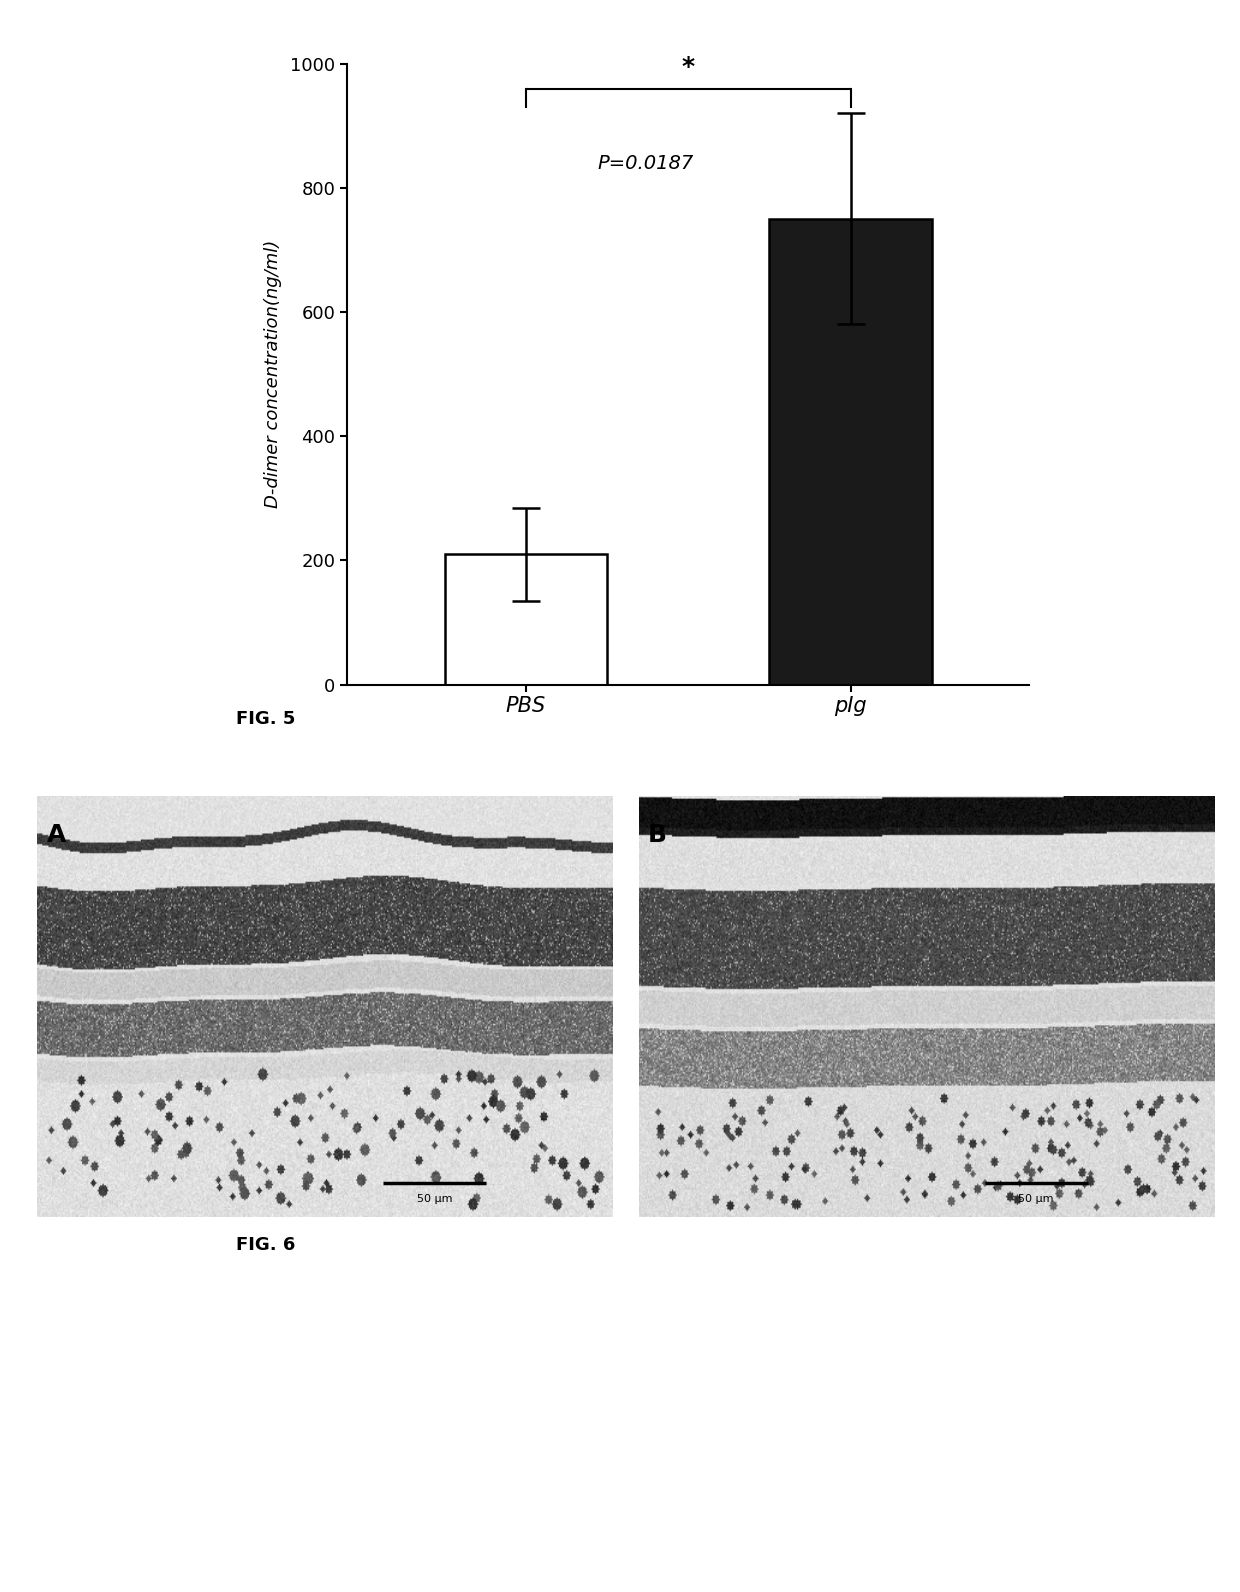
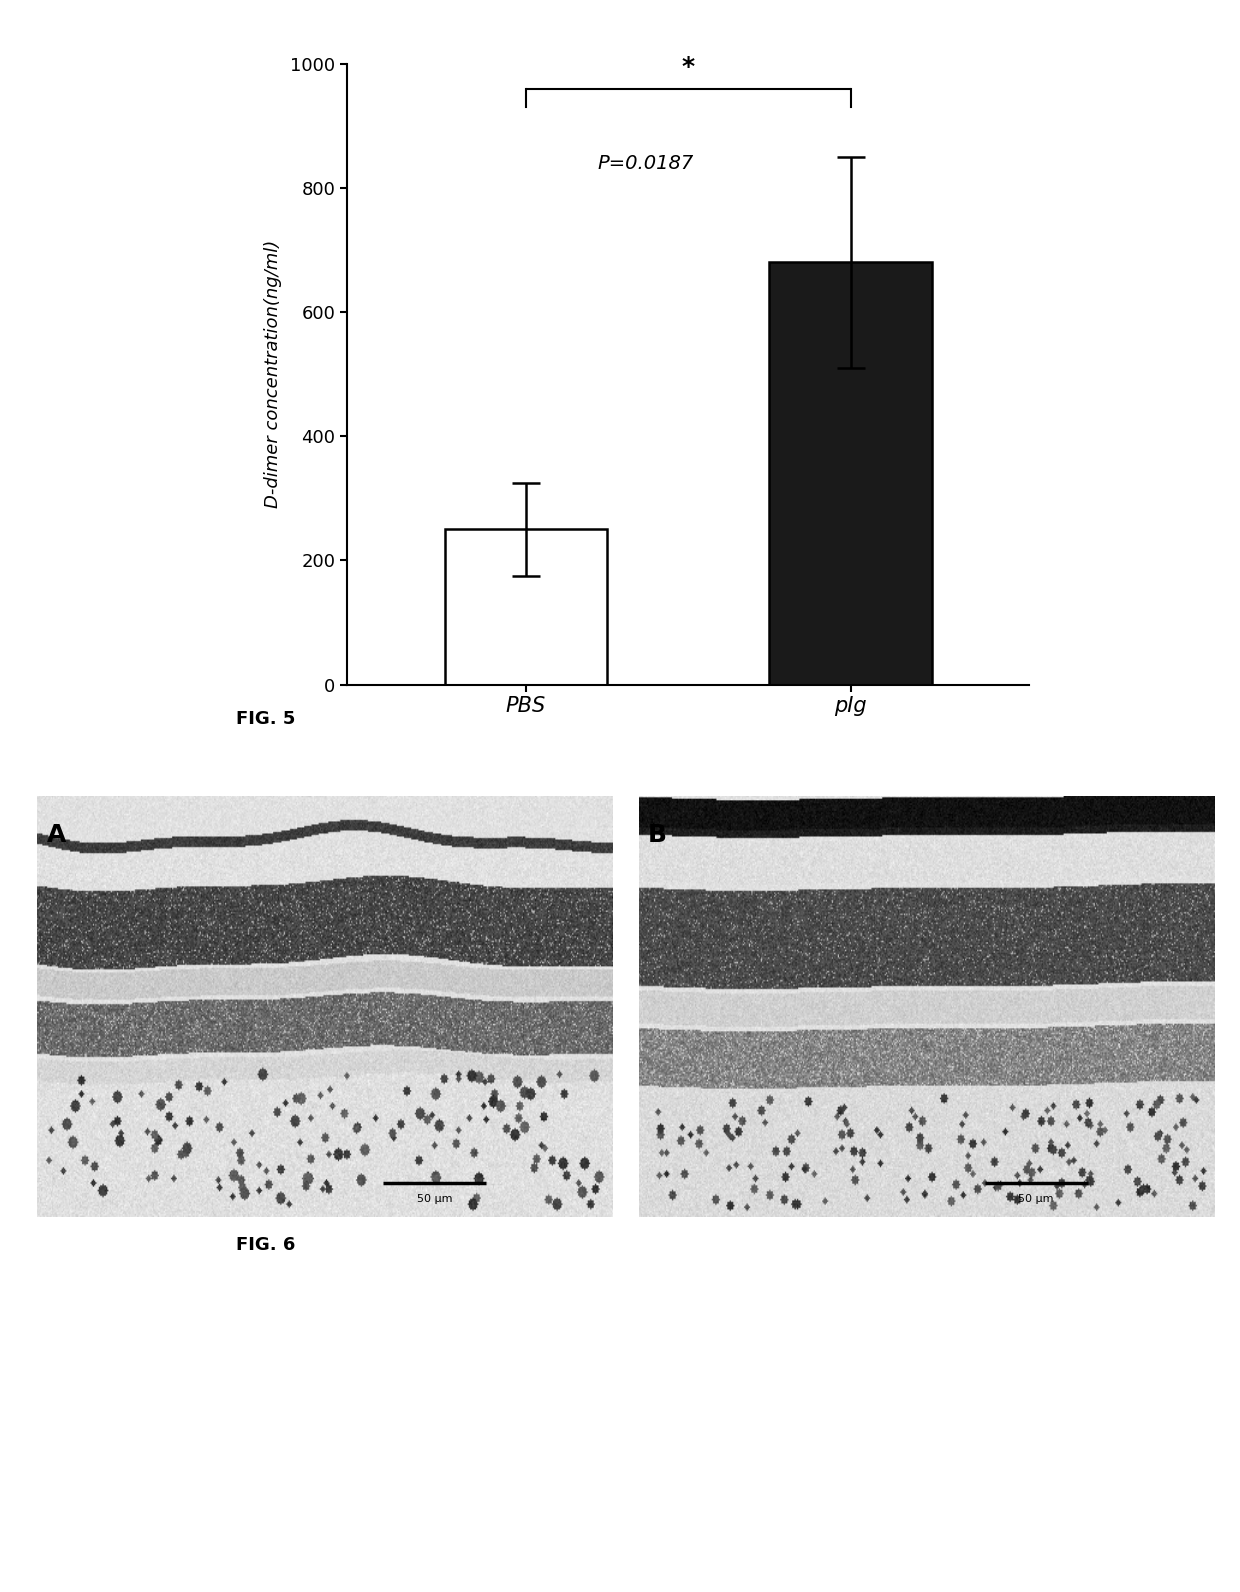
PBS: 210 -> 250
pIg: 750 -> 680
